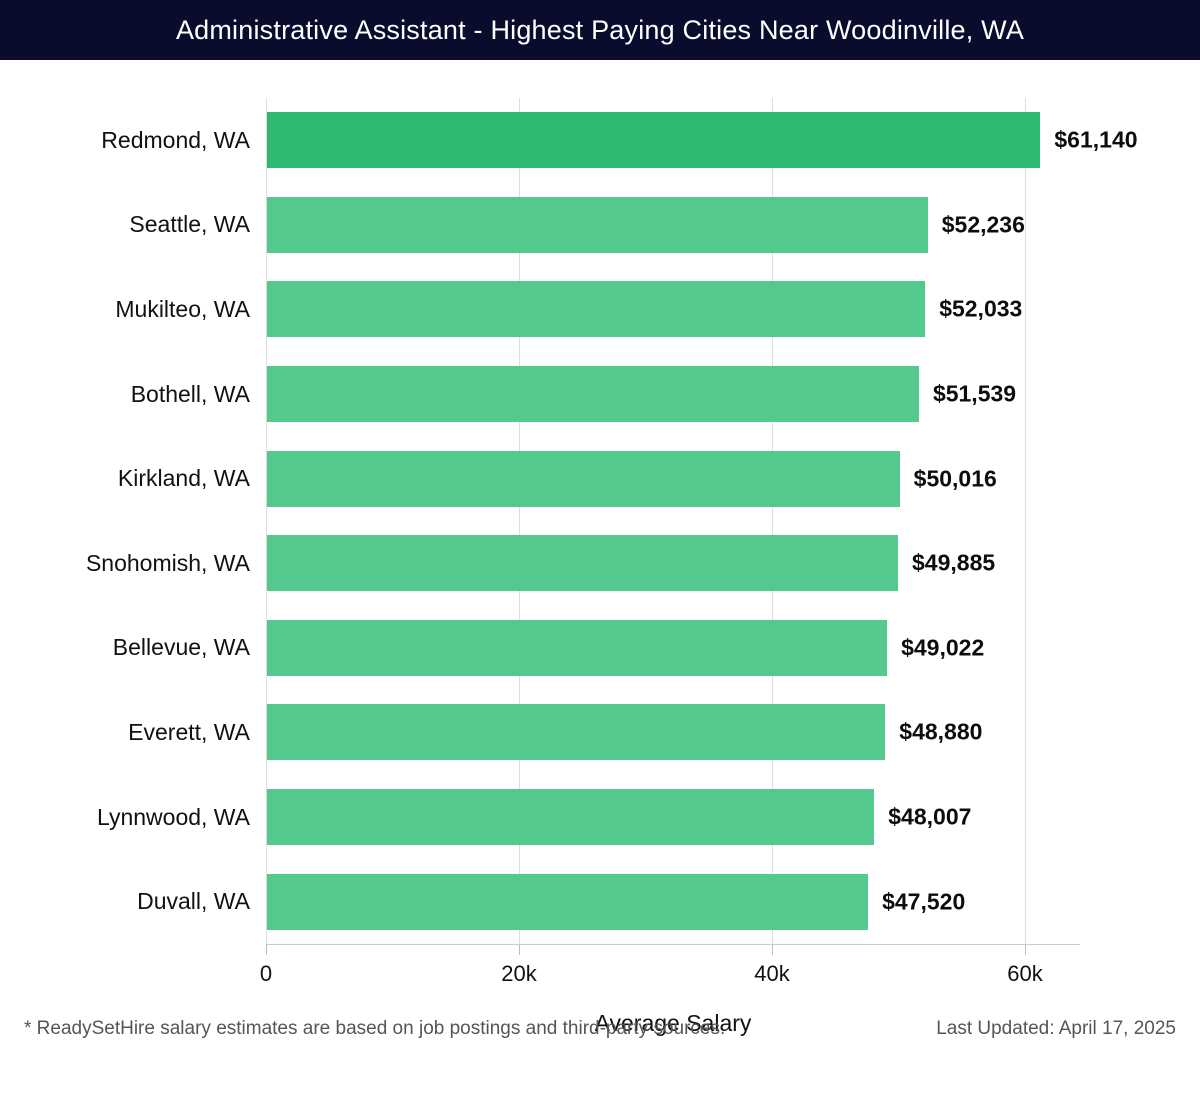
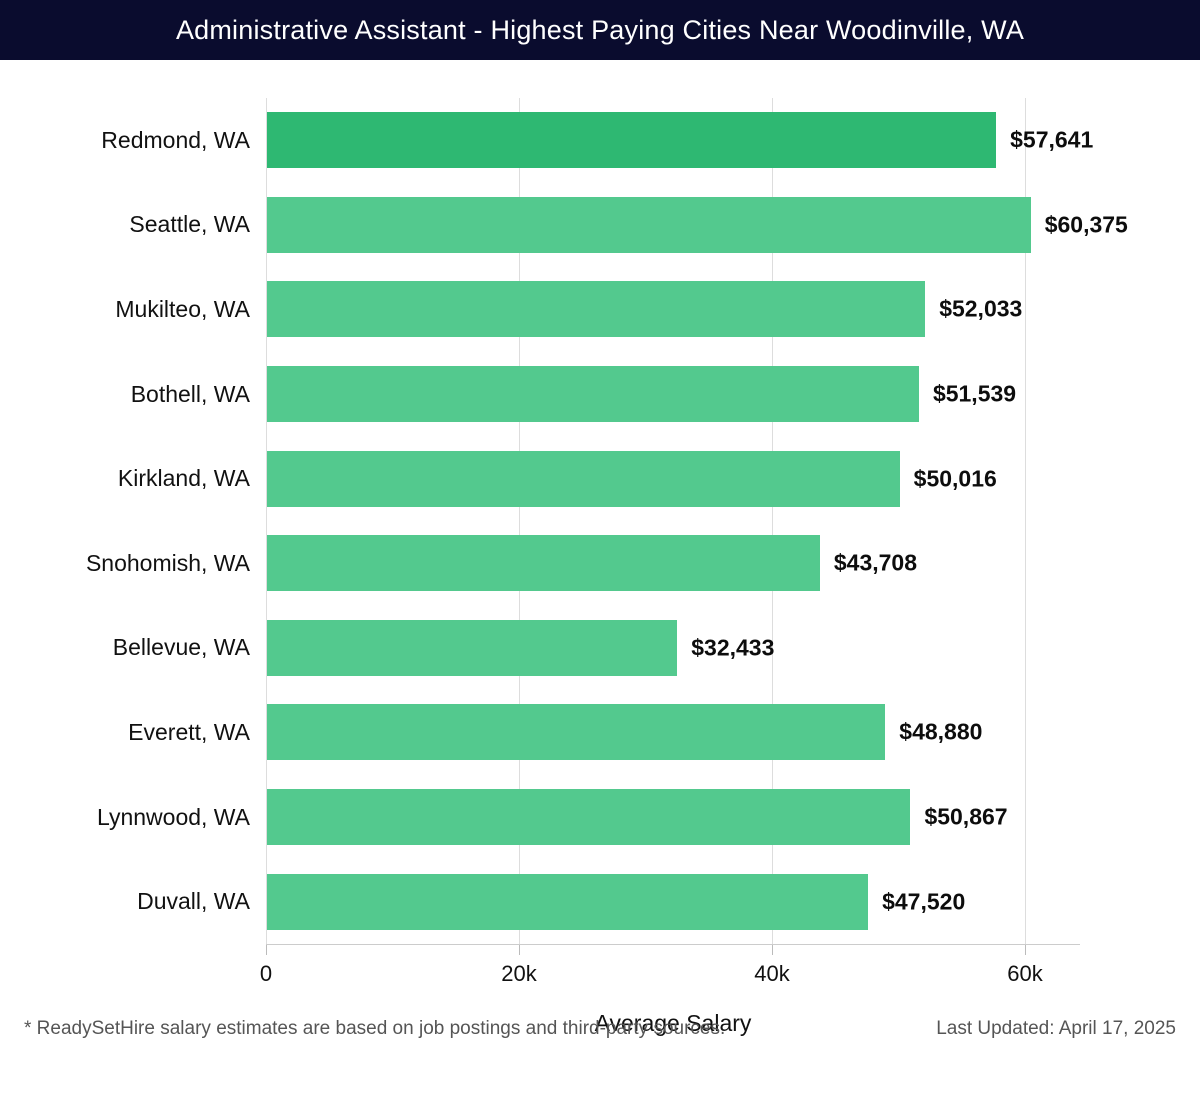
Redmond, WA: $61,140 -> $57,641
Seattle, WA: $52,236 -> $60,375
Snohomish, WA: $49,885 -> $43,708
Bellevue, WA: $49,022 -> $32,433
Lynnwood, WA: $48,007 -> $50,867
